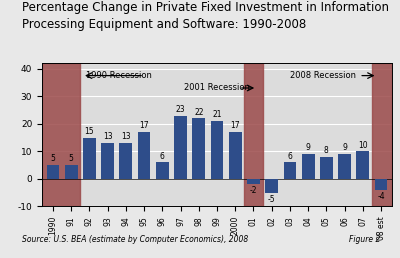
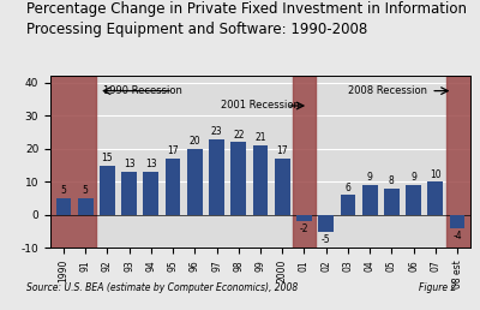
96: 6 -> 20
